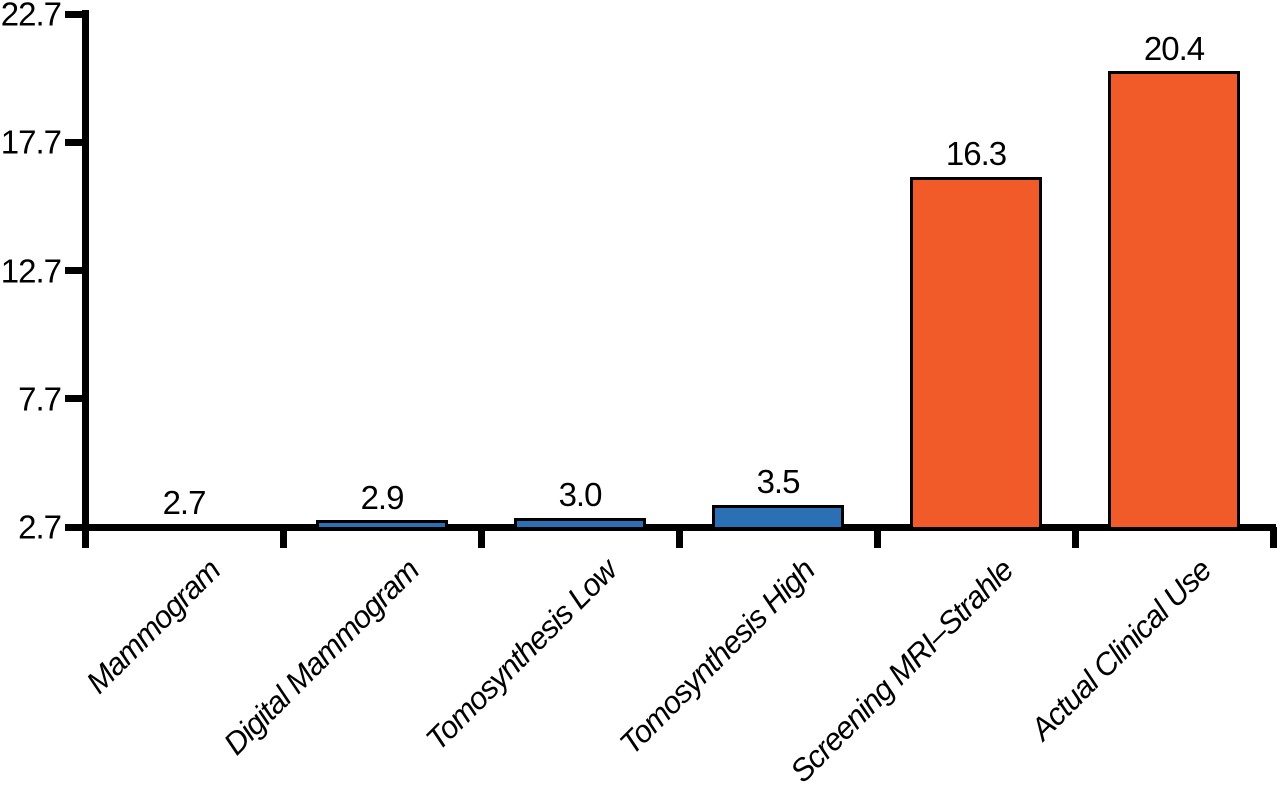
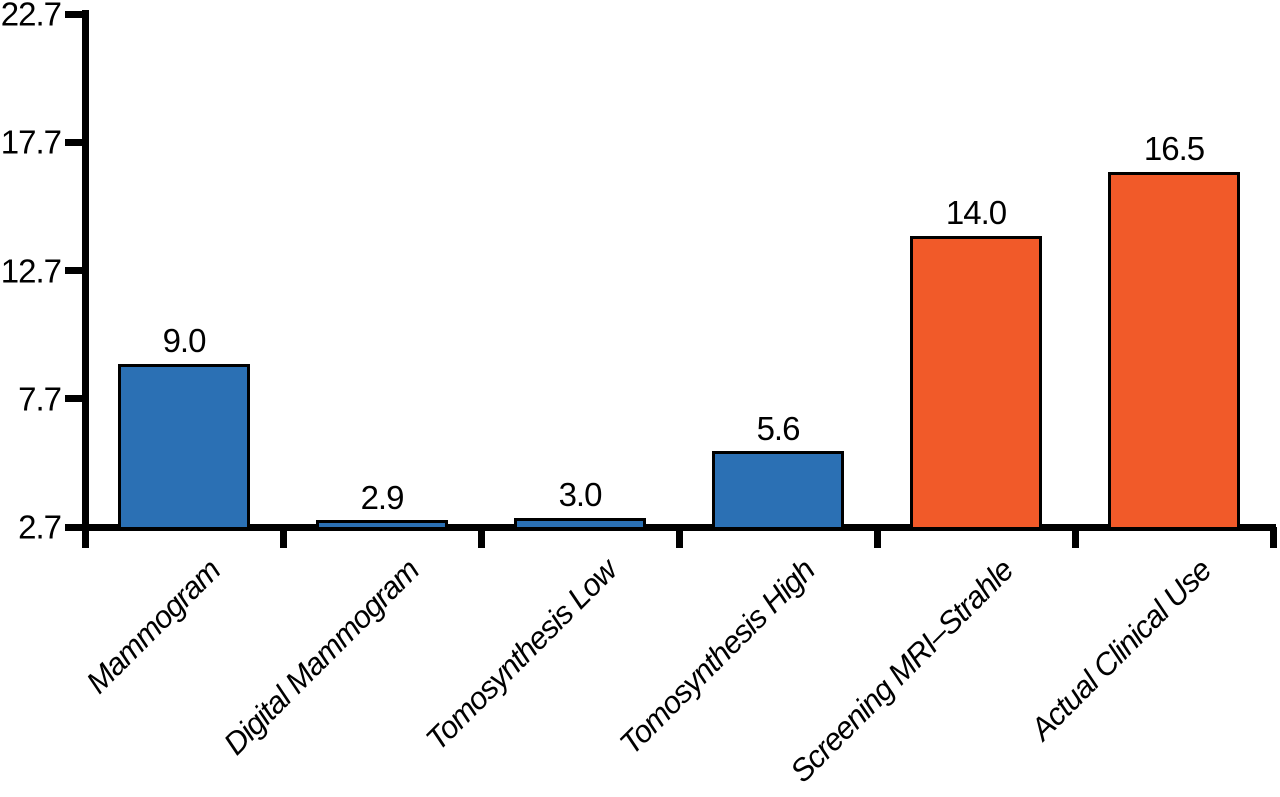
Mammogram: 2.7 -> 9.0
Tomosynthesis High: 3.5 -> 5.6
Screening MRI–Strahle: 16.3 -> 14.0
Actual Clinical Use: 20.4 -> 16.5
